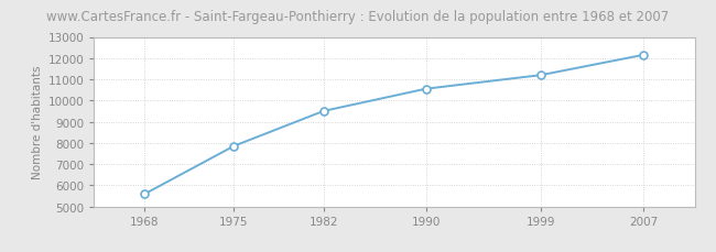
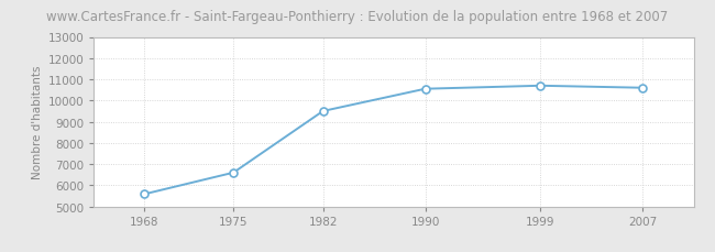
1975: 7800 -> 6600
1999: 11200 -> 10700
2007: 12200 -> 10600
